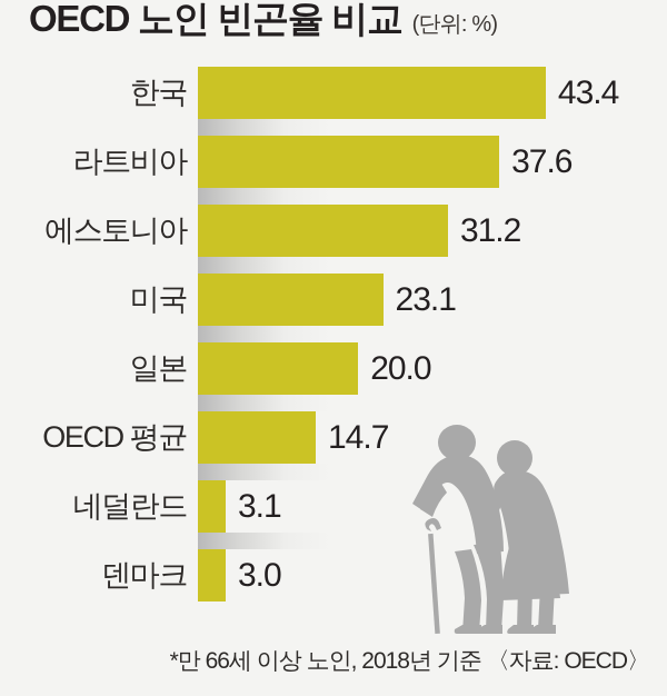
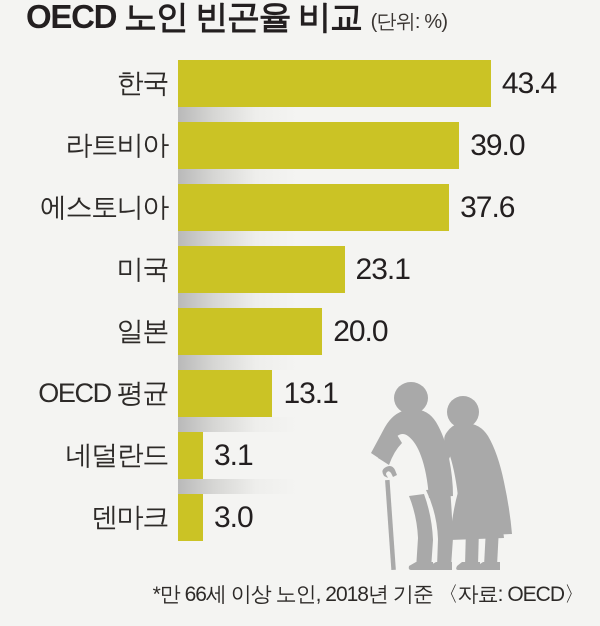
라트비아: 37.6 -> 39.0
에스토니아: 31.2 -> 37.6
OECD 평균: 14.7 -> 13.1
